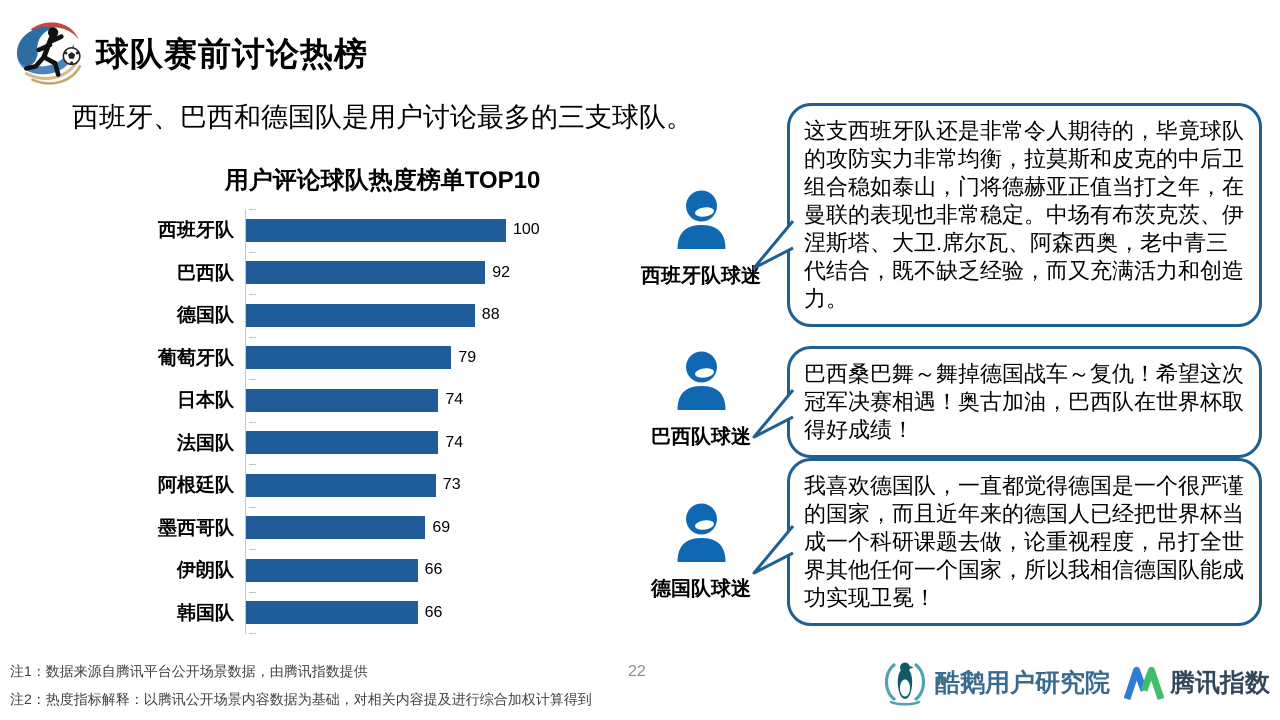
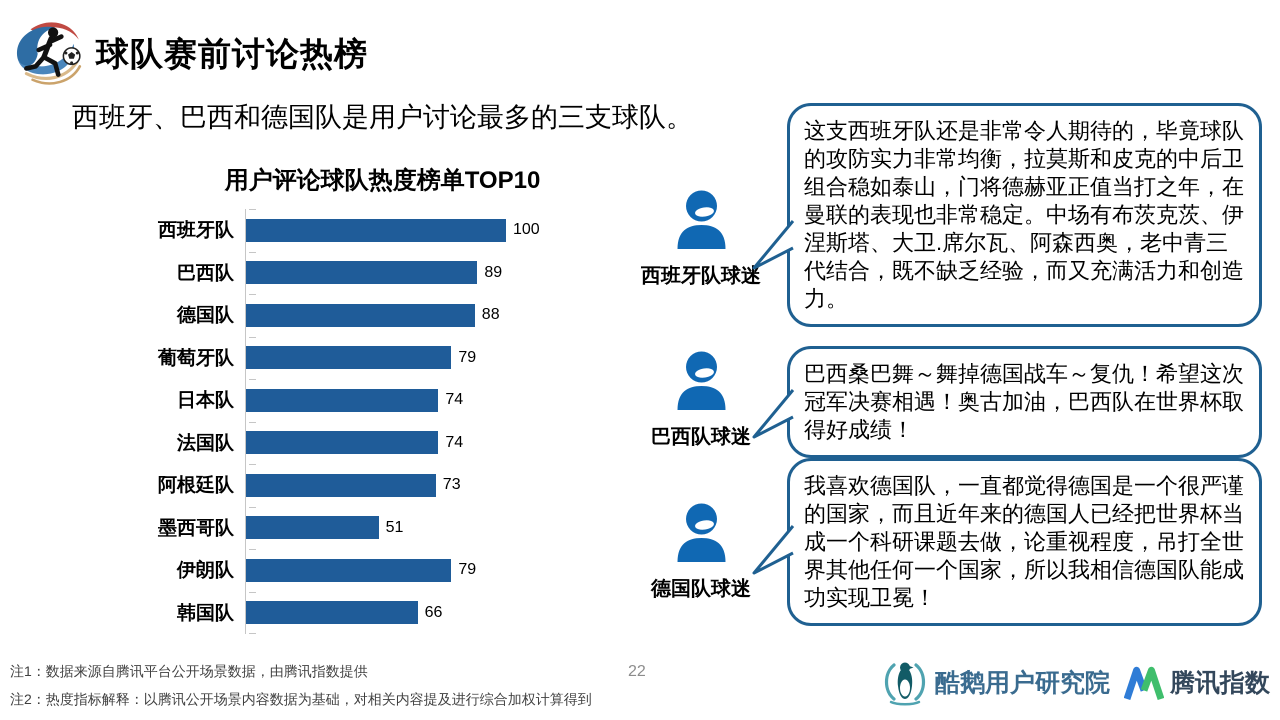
巴西队: 92 -> 89
墨西哥队: 69 -> 51
伊朗队: 66 -> 79
